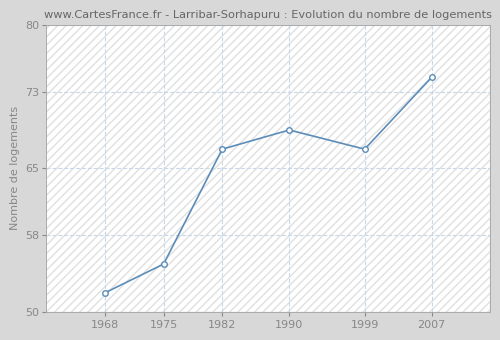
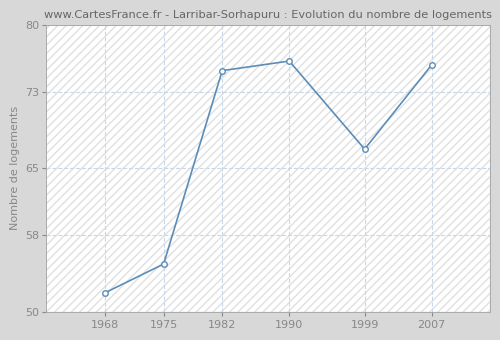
1982: 67.0 -> 75.2
1990: 69.0 -> 76.2
2007: 74.5 -> 75.8
